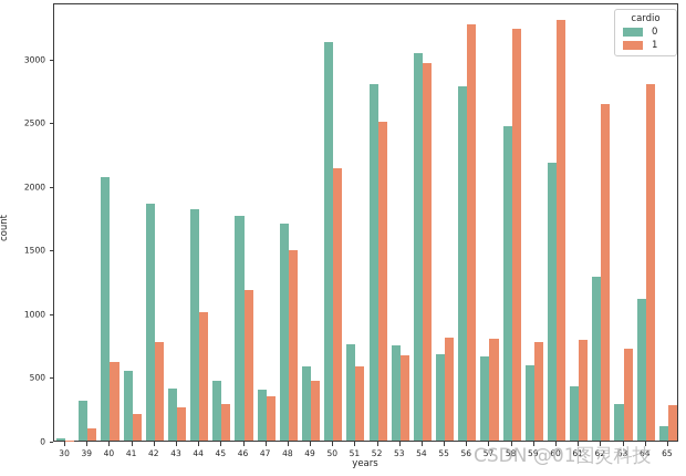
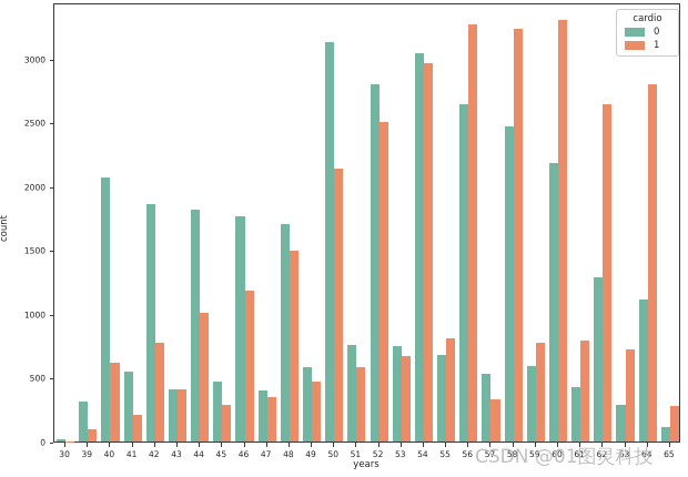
1/43: 260 -> 410
0/56: 2780 -> 2640
0/57: 660 -> 530
1/57: 800 -> 330
